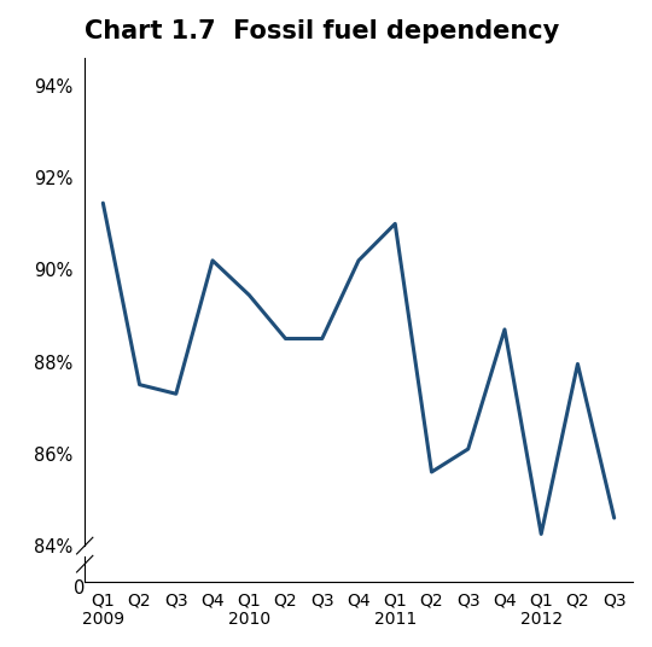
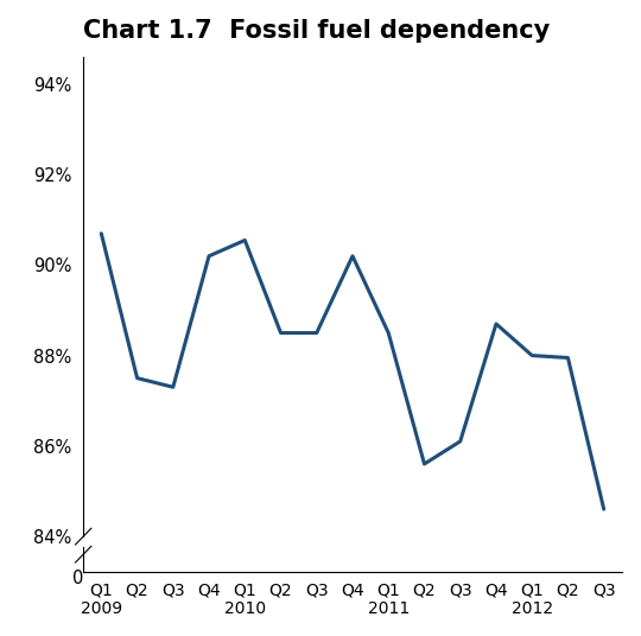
Q1 2009: 91.45% -> 90.70%
Q1 2010: 89.45% -> 90.55%
Q1 2011: 91.00% -> 88.50%
Q1 2012: 84.25% -> 88.00%
